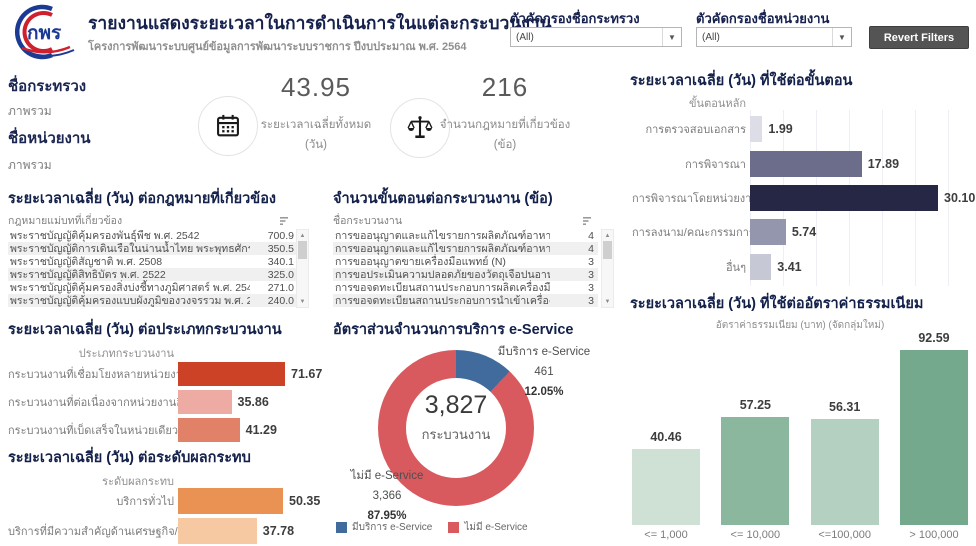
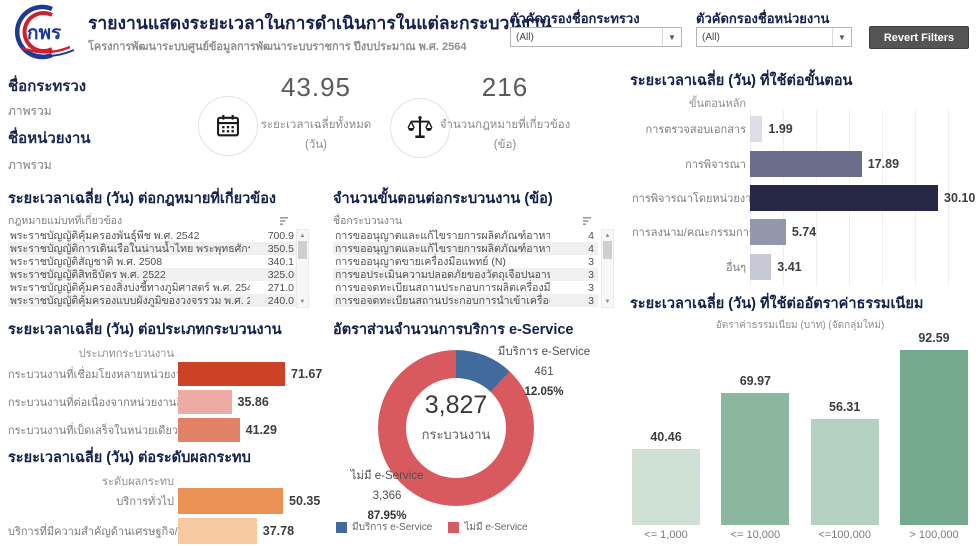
ระยะเวลาเฉลี่ย (วัน) ที่ใช้ต่ออัตราค่าธรรมเนียม/<= 10,000: 57.25 -> 69.97
